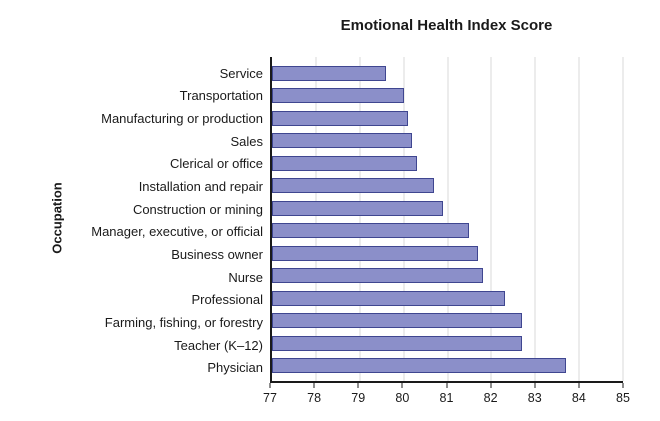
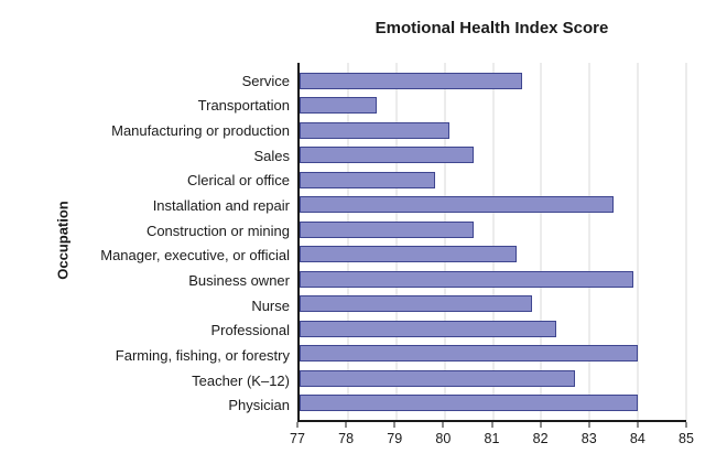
Service: 79.6 -> 81.6
Transportation: 80.0 -> 78.6
Sales: 80.2 -> 80.6
Clerical or office: 80.3 -> 79.8
Installation and repair: 80.7 -> 83.5
Construction or mining: 80.9 -> 80.6
Business owner: 81.7 -> 83.9
Farming, fishing, or forestry: 82.7 -> 84.0
Physician: 83.7 -> 84.0
